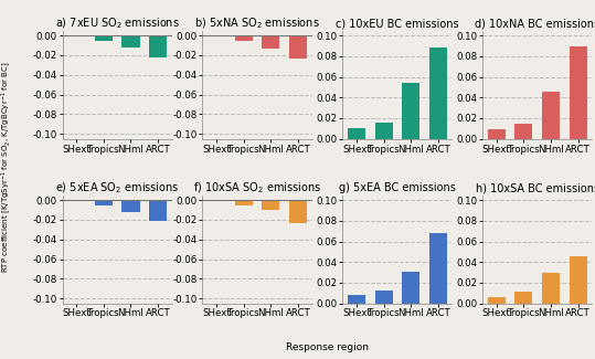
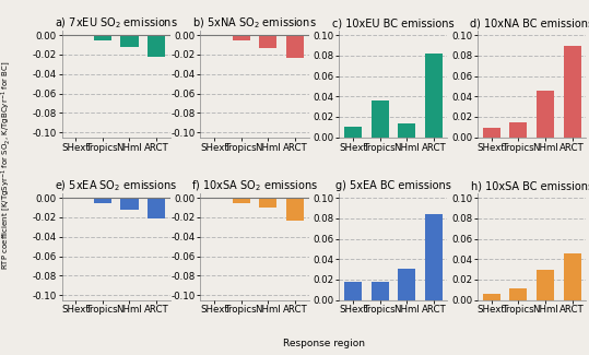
c) 10xEU BC emissions/Tropics: 0.016 -> 0.036
c) 10xEU BC emissions/NHml: 0.054 -> 0.014
c) 10xEU BC emissions/ARCT: 0.088 -> 0.082
g) 5xEA BC emissions/SHext: 0.008 -> 0.018
g) 5xEA BC emissions/Tropics: 0.012 -> 0.018
g) 5xEA BC emissions/ARCT: 0.068 -> 0.084
